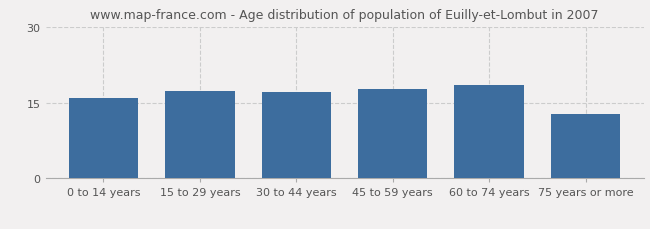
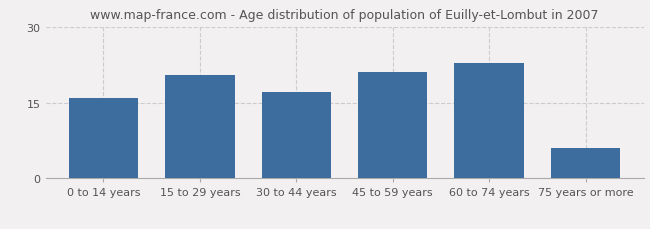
15 to 29 years: 17.2 -> 20.4
45 to 59 years: 17.6 -> 21.0
60 to 74 years: 18.5 -> 22.8
75 years or more: 12.7 -> 6.0
